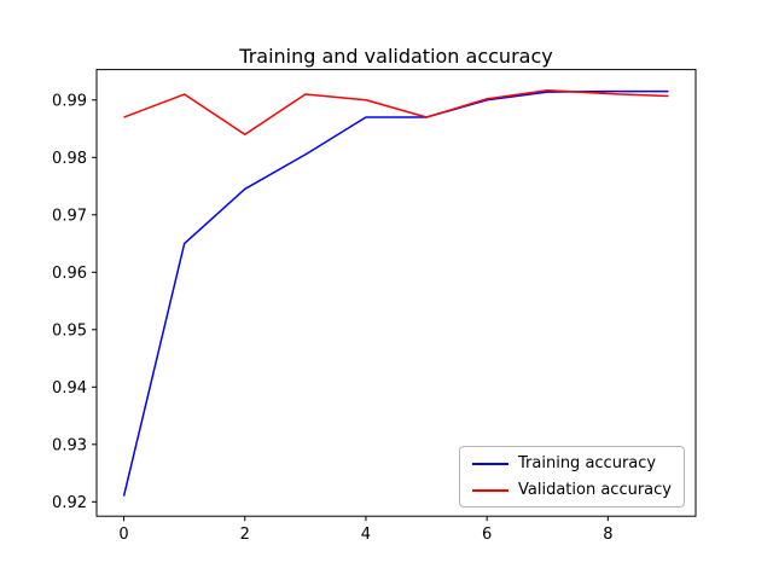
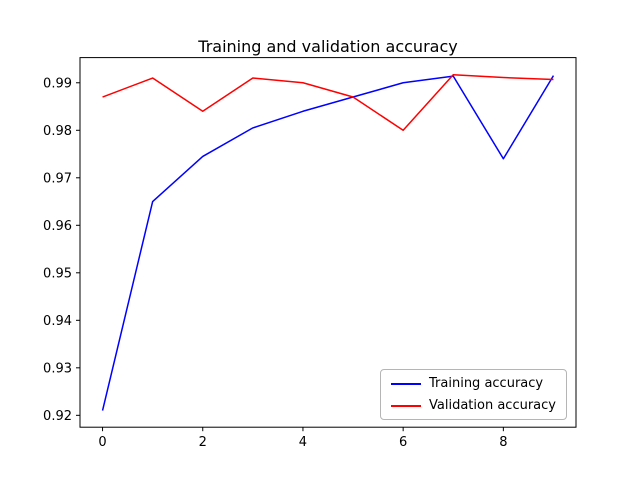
Training accuracy/4: 0.987 -> 0.984
Validation accuracy/6: 0.990 -> 0.980
Training accuracy/8: 0.992 -> 0.974
